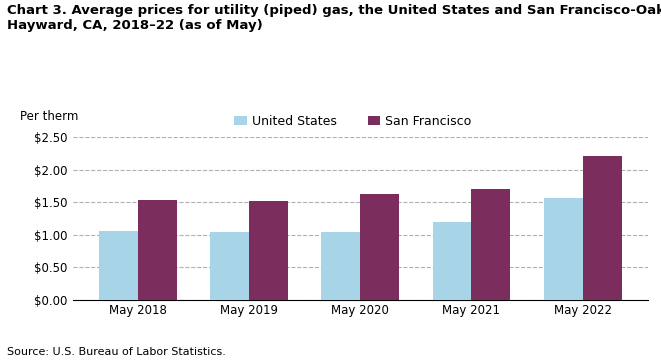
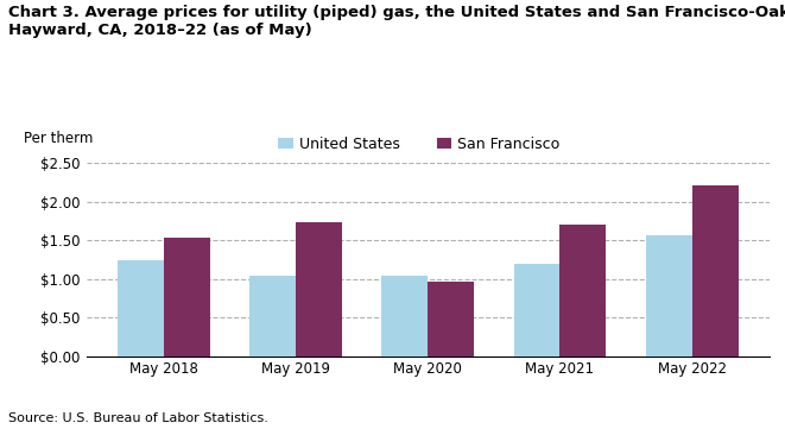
United States/May 2018: $1.05 -> $1.24
San Francisco/May 2019: $1.52 -> $1.74
San Francisco/May 2020: $1.62 -> $0.96
